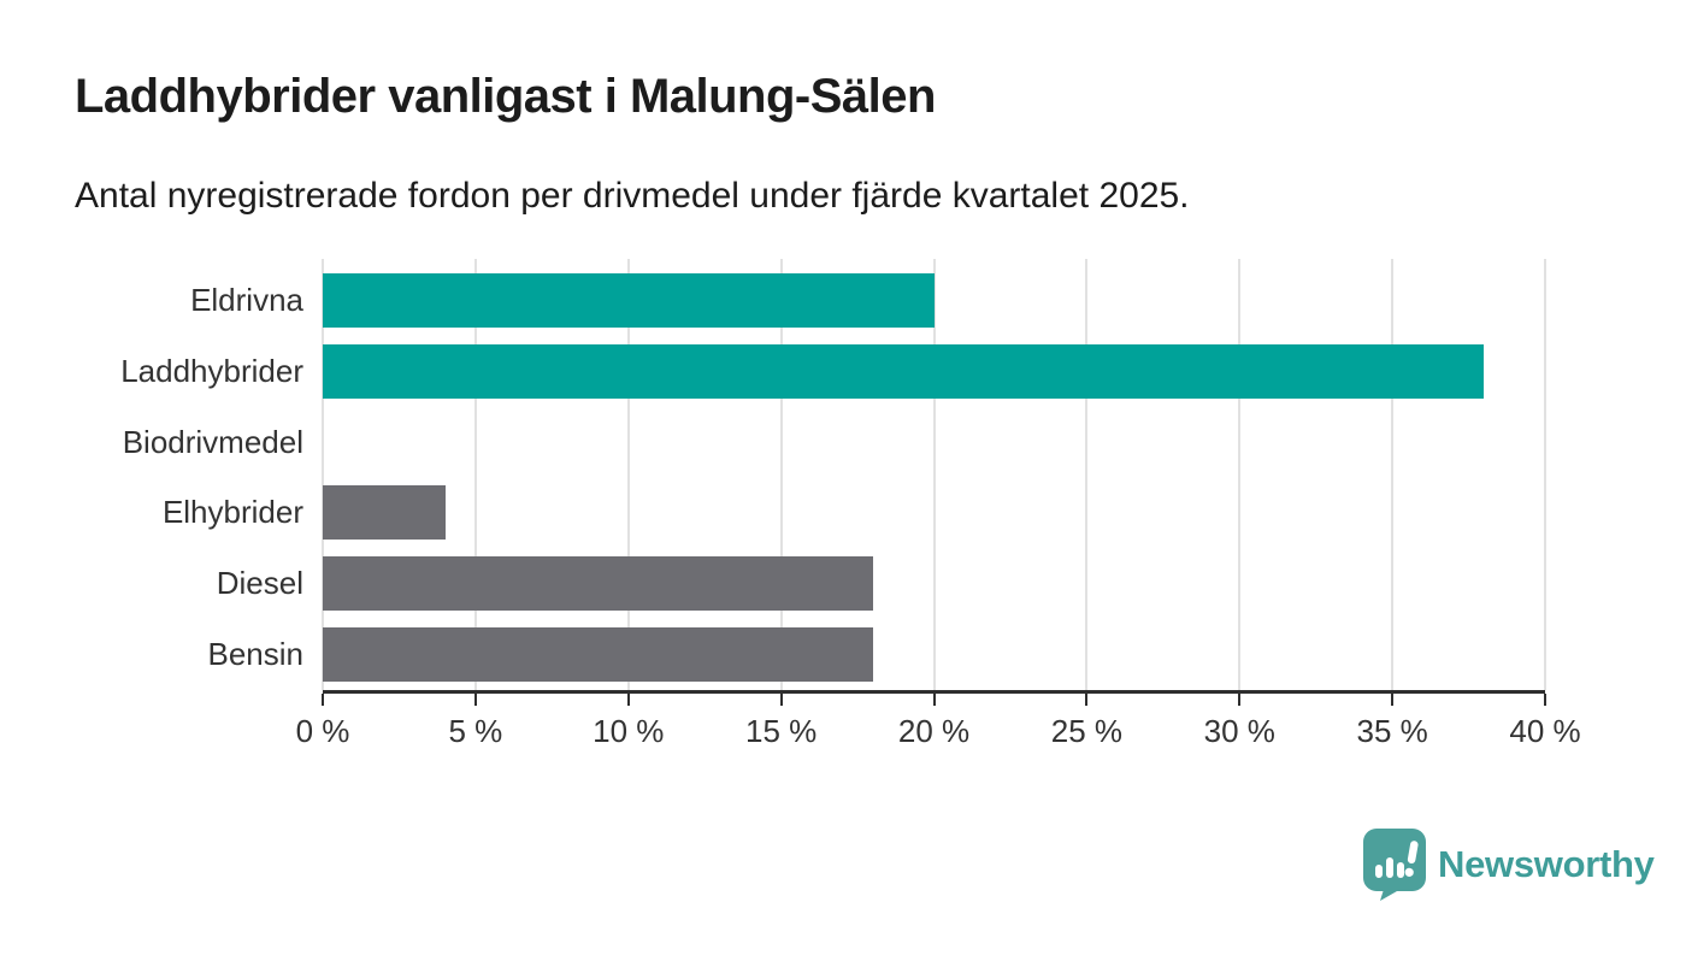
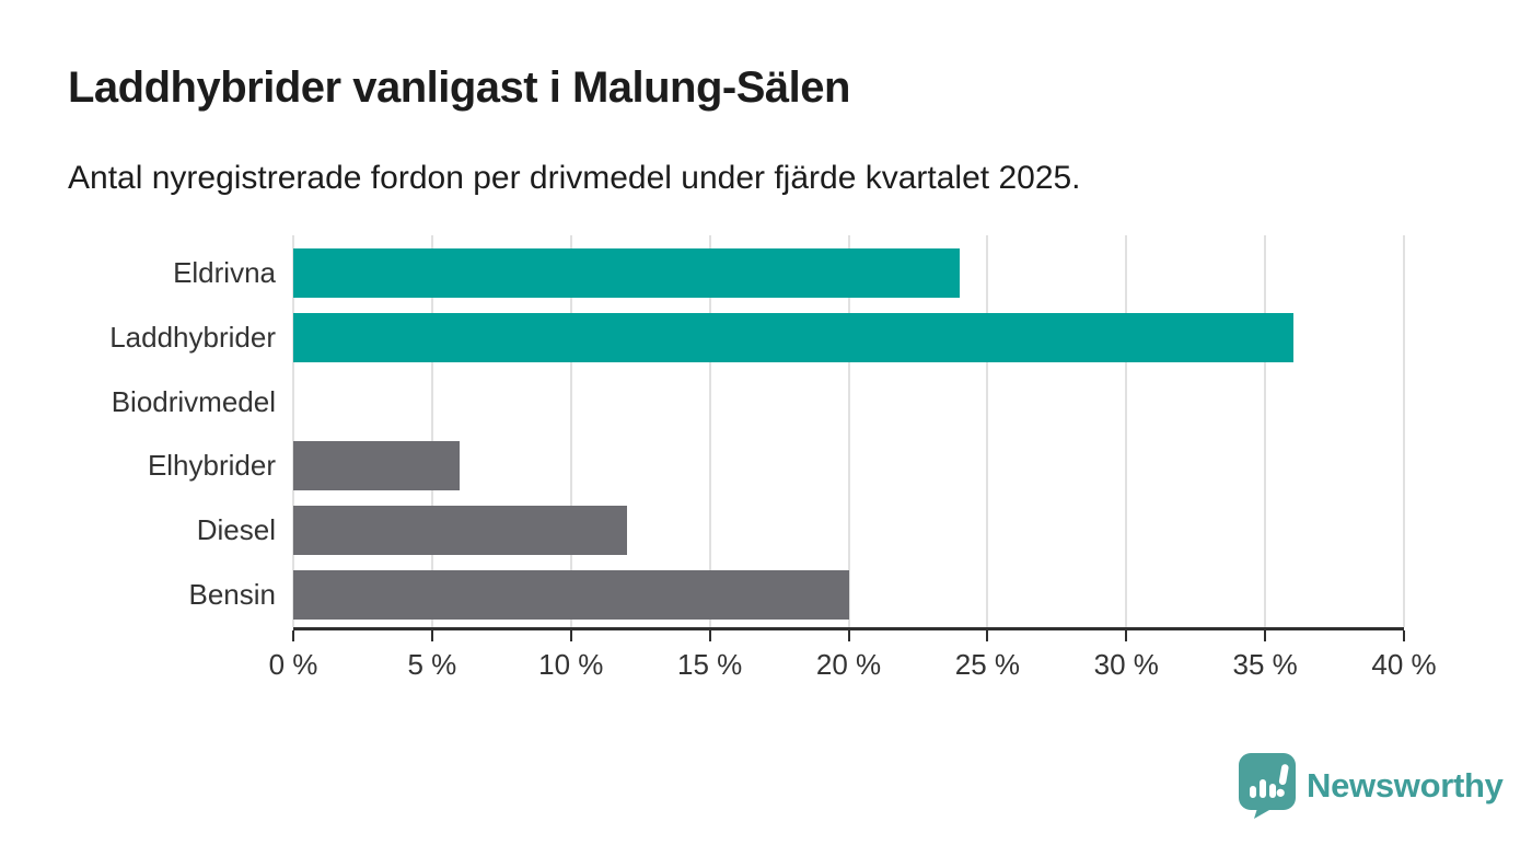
Eldrivna: 20% -> 24%
Laddhybrider: 38% -> 36%
Elhybrider: 4% -> 6%
Diesel: 18% -> 12%
Bensin: 18% -> 20%
